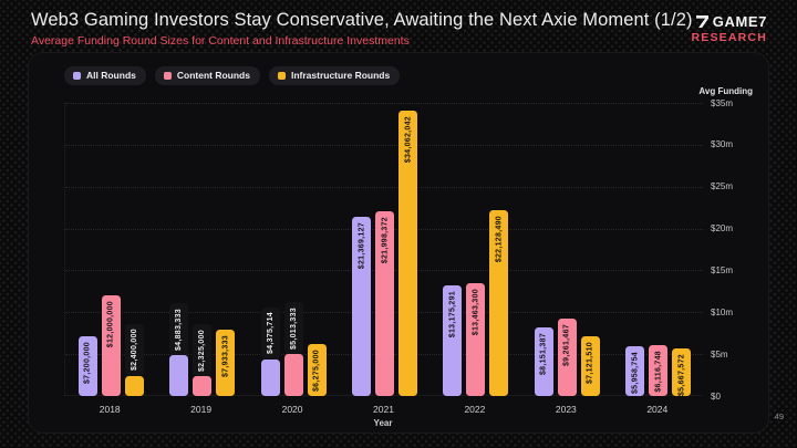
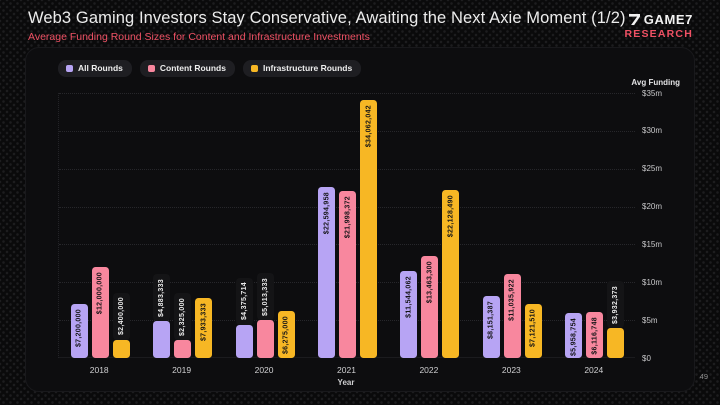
All Rounds/2021: $21,369,127 -> $22,594,958
All Rounds/2022: $13,175,291 -> $11,544,062
Content Rounds/2023: $9,261,467 -> $11,035,922
Infrastructure Rounds/2024: $5,667,572 -> $3,932,373
